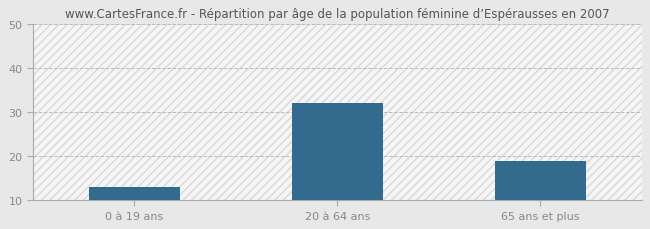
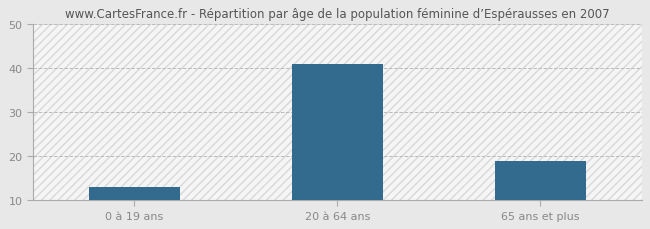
20 à 64 ans: 32 -> 41
